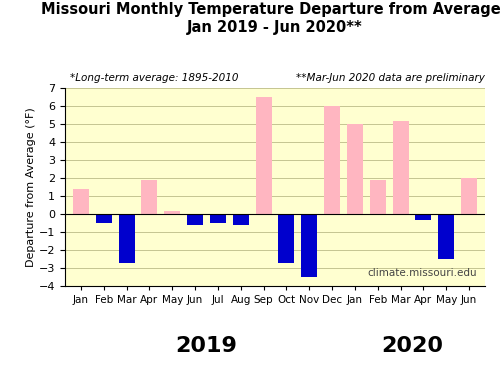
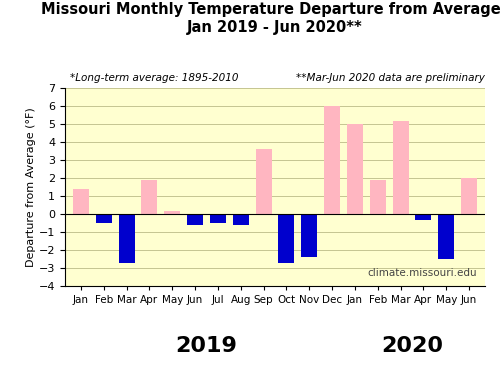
Sep: 6.5 -> 3.6
Nov: -3.5 -> -2.4
